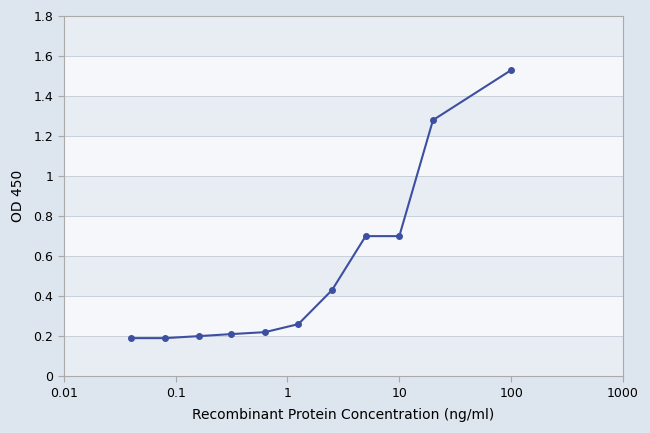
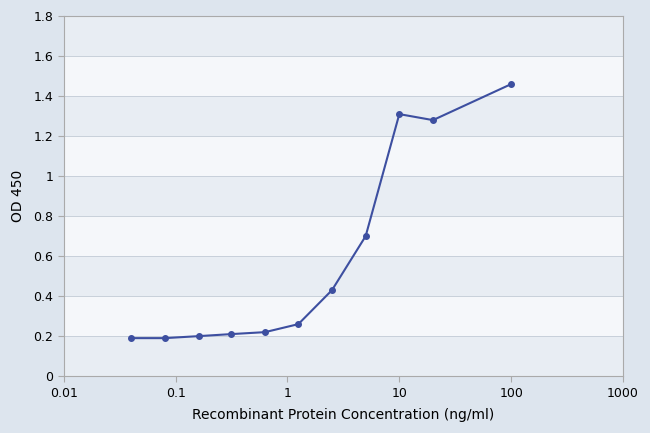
10: 0.70 -> 1.31
100: 1.53 -> 1.46
